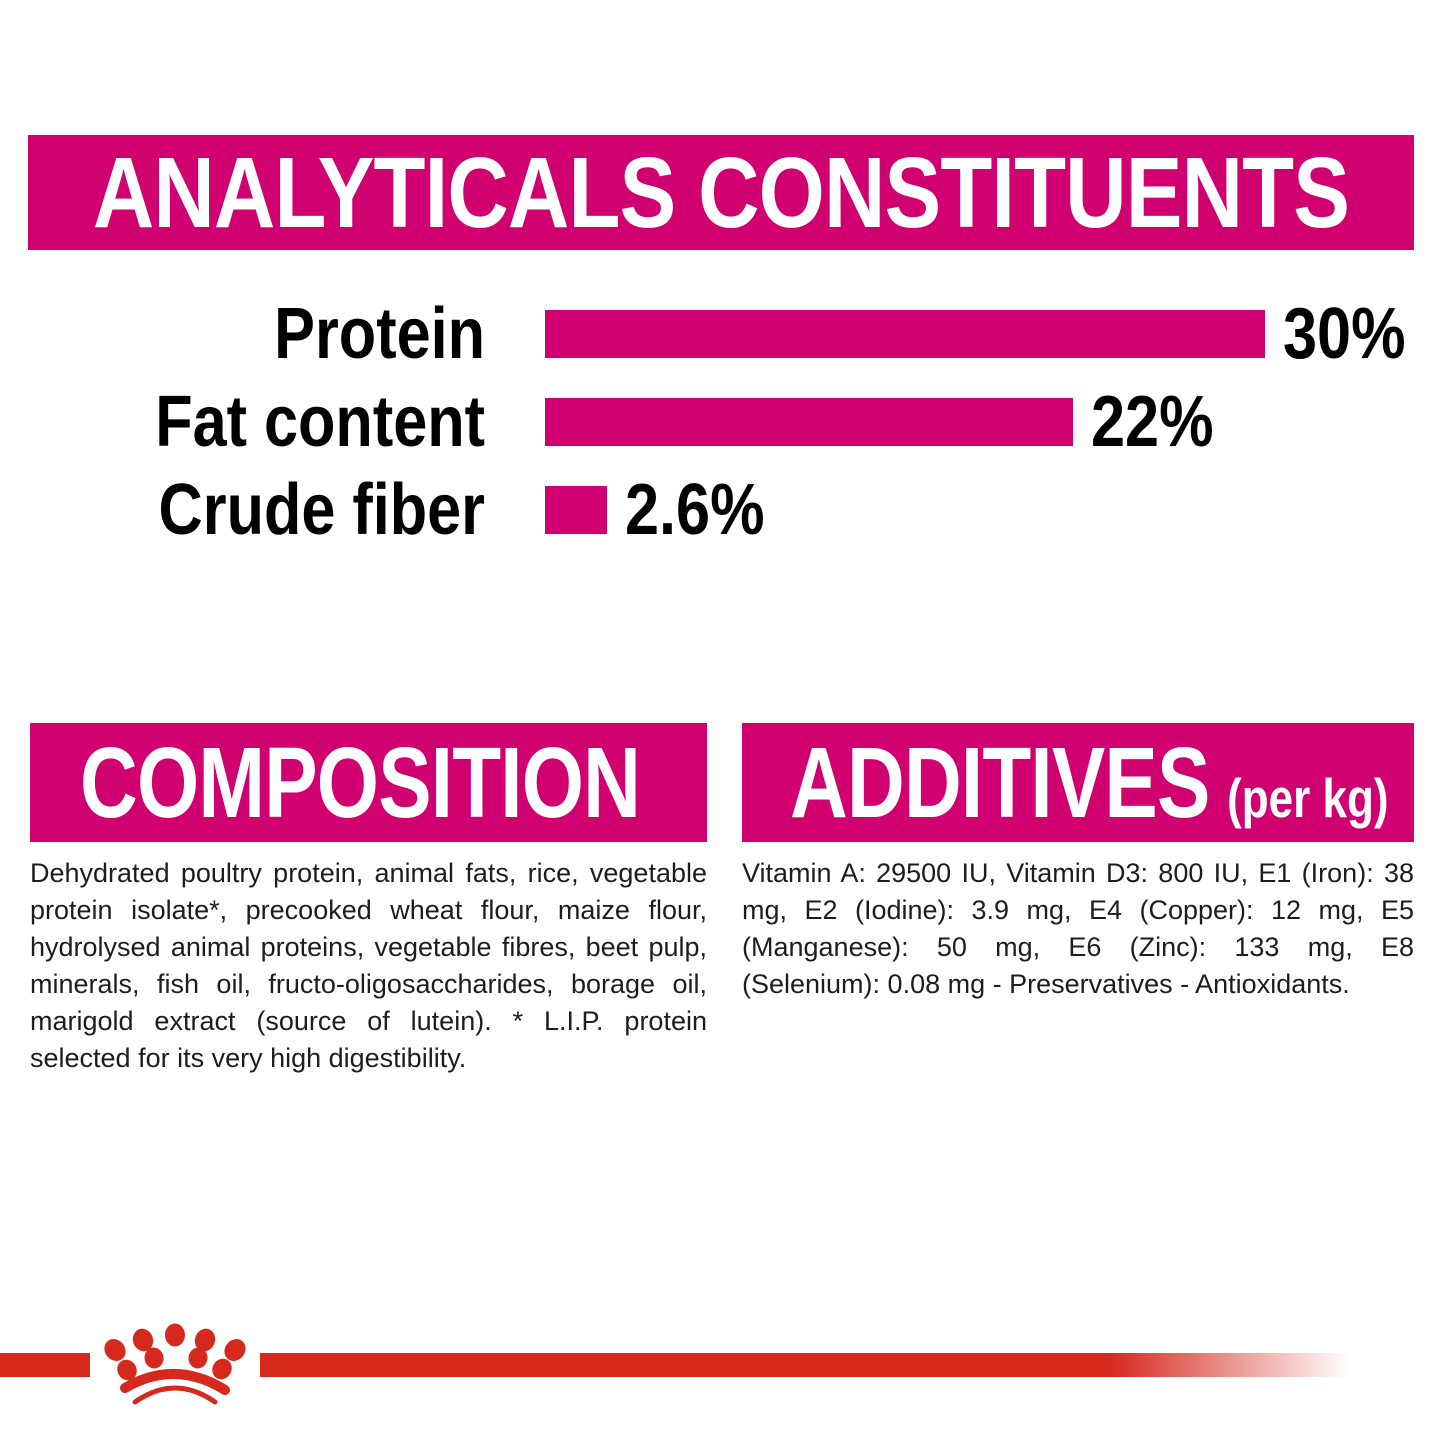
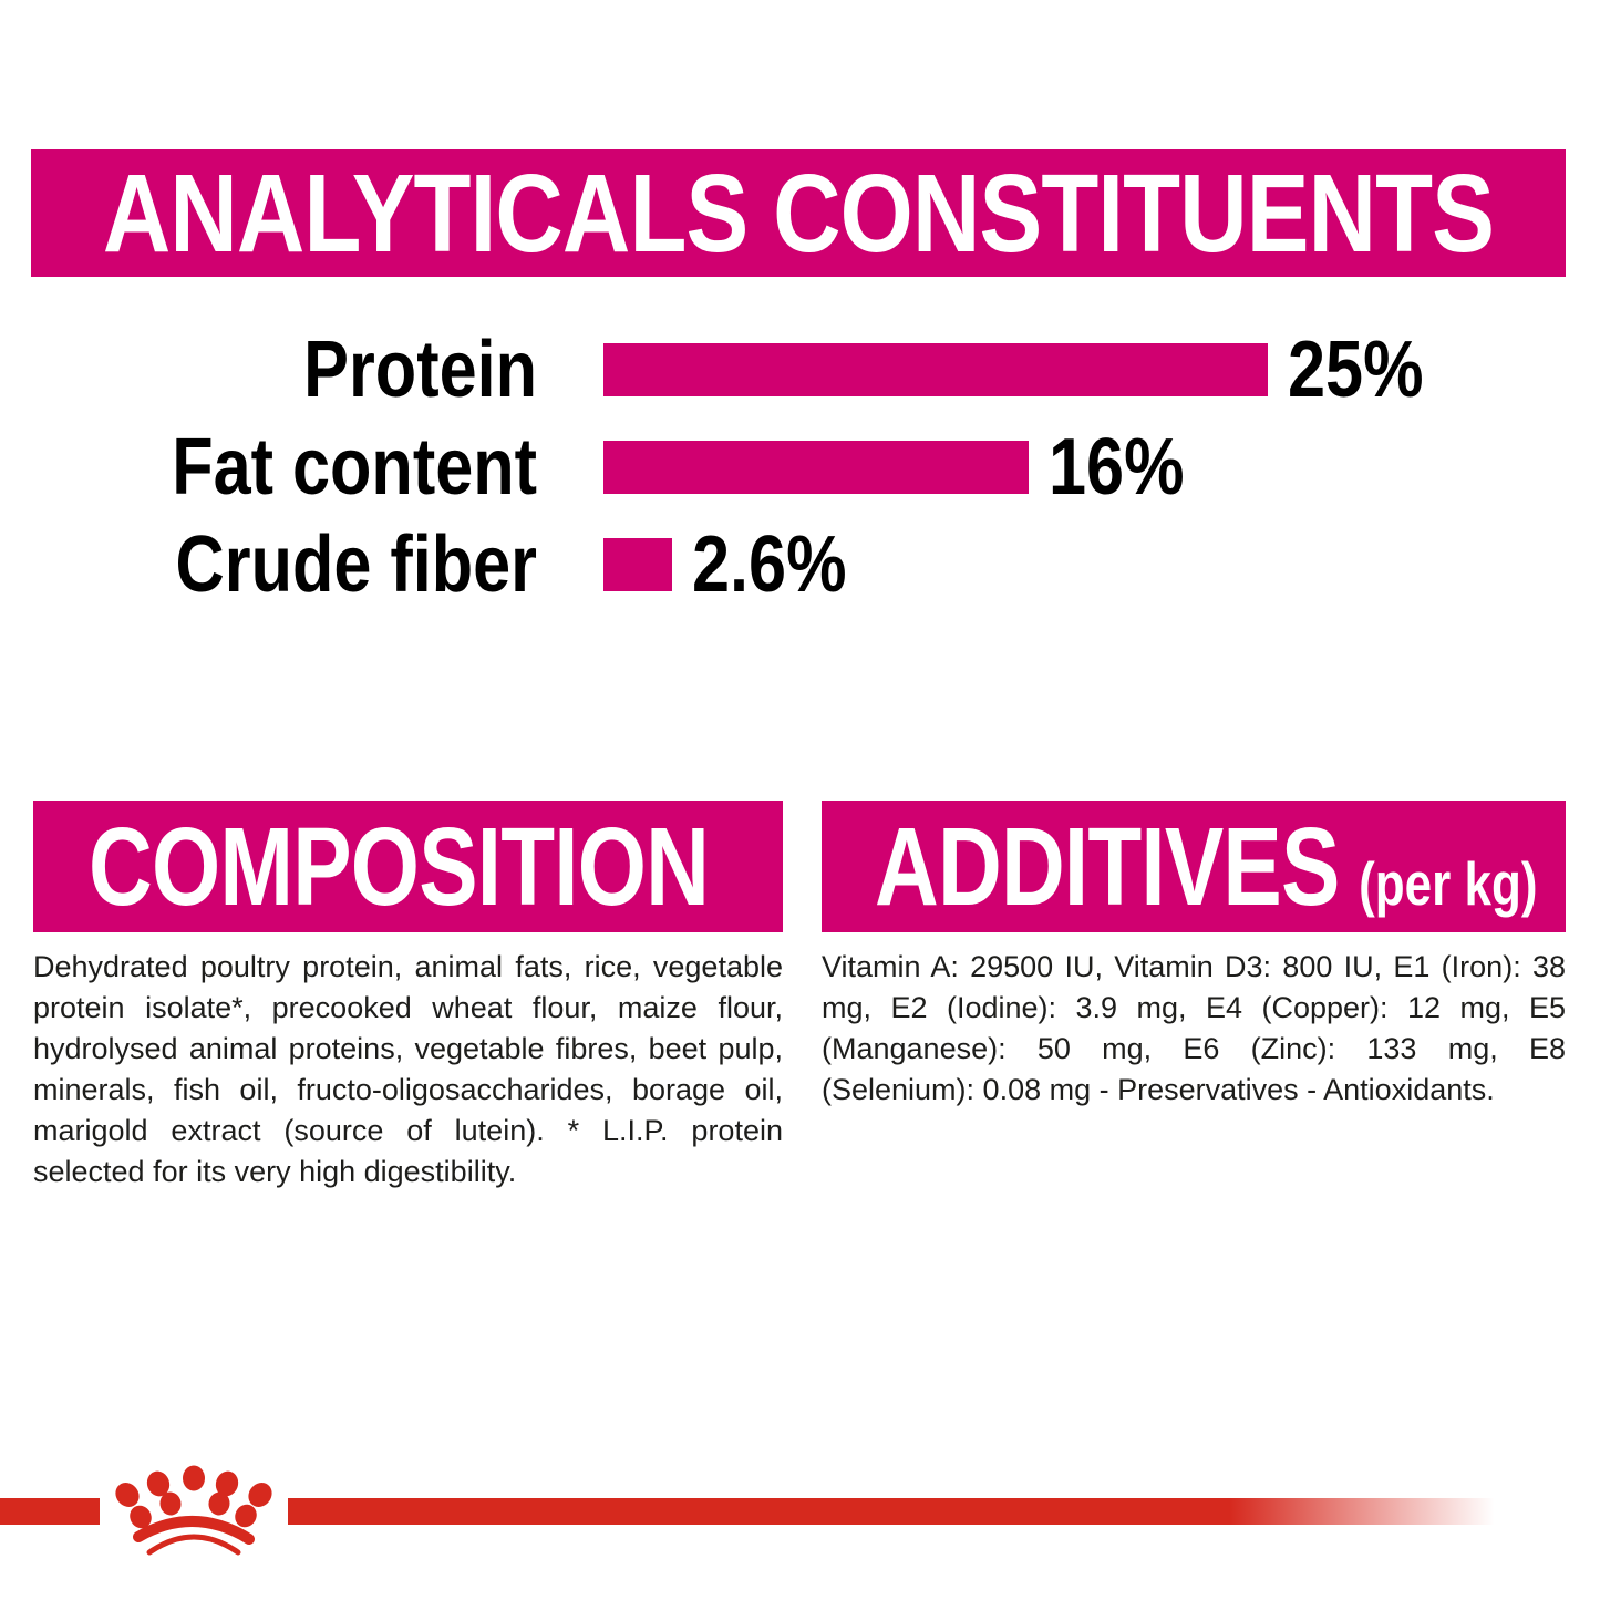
Protein: 30% -> 25%
Fat content: 22% -> 16%
